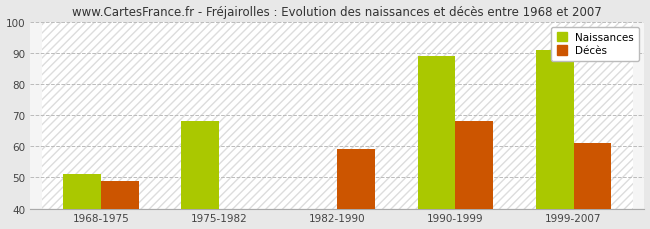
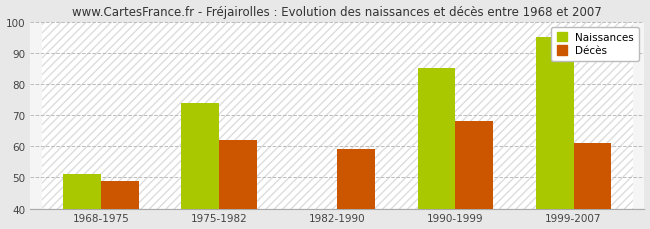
Naissances/1975-1982: 68 -> 74
Décès/1975-1982: 40 -> 62
Naissances/1990-1999: 89 -> 85
Naissances/1999-2007: 91 -> 95
